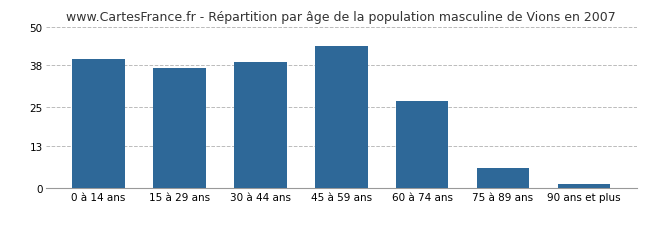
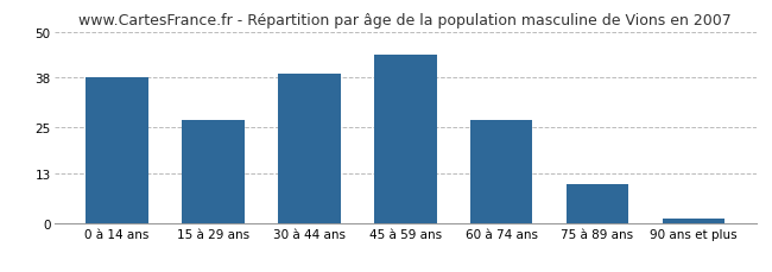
0 à 14 ans: 40 -> 38
15 à 29 ans: 37 -> 27
75 à 89 ans: 6 -> 10
